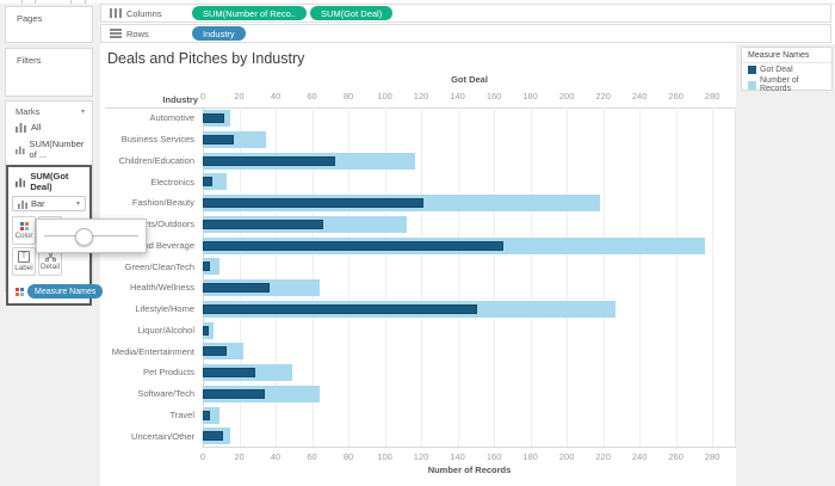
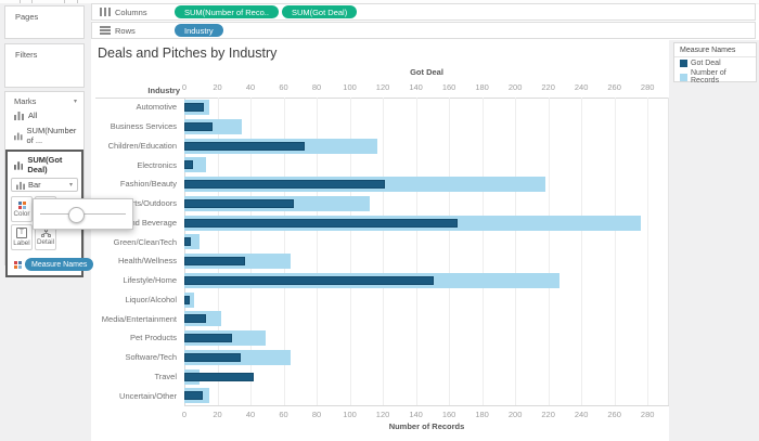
Got Deal/Travel: 4 -> 42
